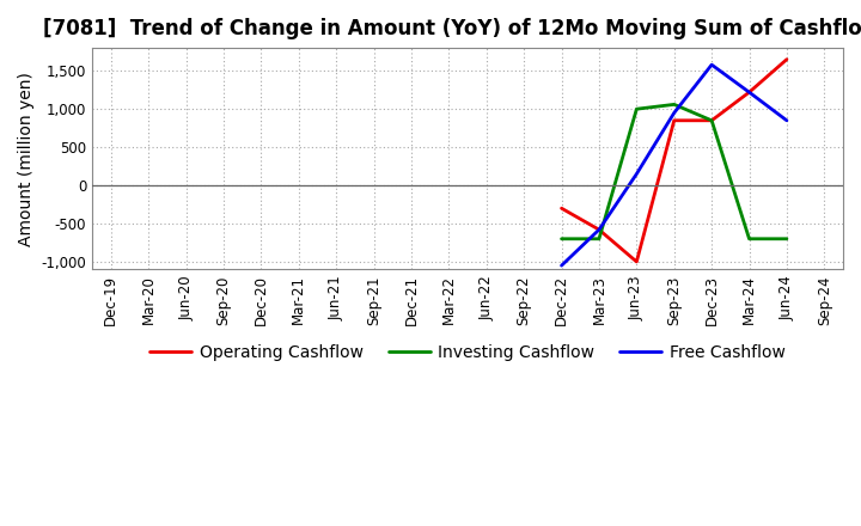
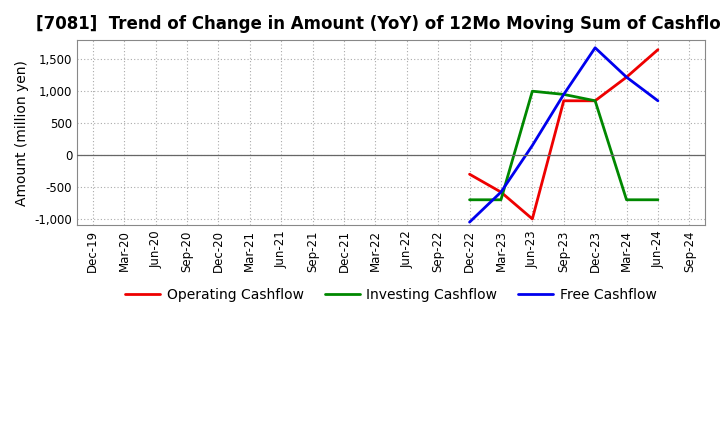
Investing Cashflow/Sep-23: 1,060 -> 950
Free Cashflow/Dec-23: 1,580 -> 1,680
